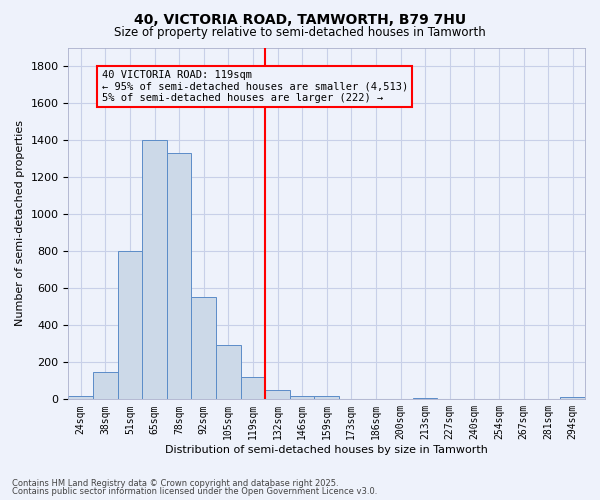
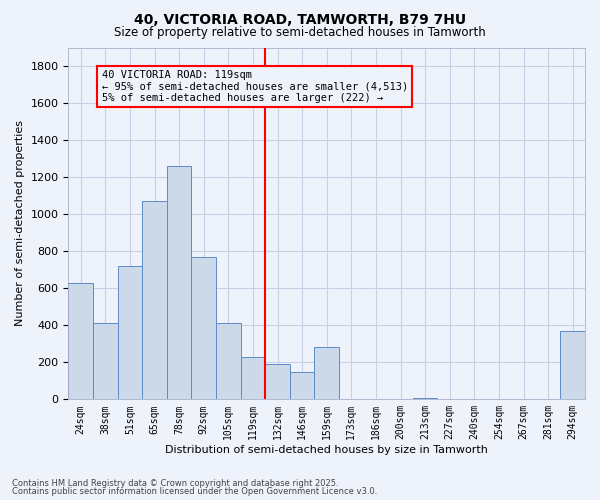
24sqm: 20 -> 630
38sqm: 150 -> 410
51sqm: 800 -> 720
65sqm: 1400 -> 1070
78sqm: 1330 -> 1260
92sqm: 550 -> 770
105sqm: 300 -> 410
119sqm: 120 -> 230
132sqm: 50 -> 190
146sqm: 20 -> 150
159sqm: 20 -> 280
294sqm: 10 -> 370
